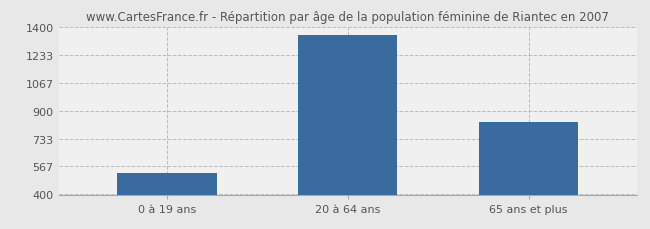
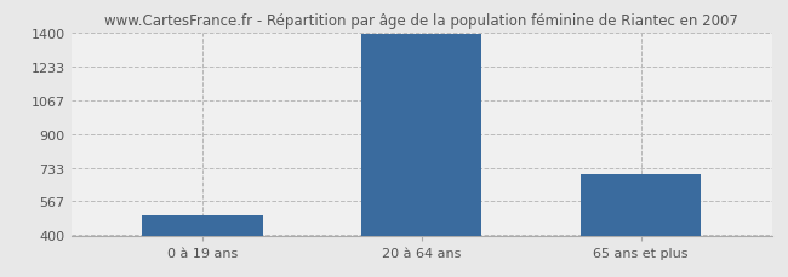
0 à 19 ans: 530 -> 500
20 à 64 ans: 1350 -> 1390
65 ans et plus: 830 -> 700
